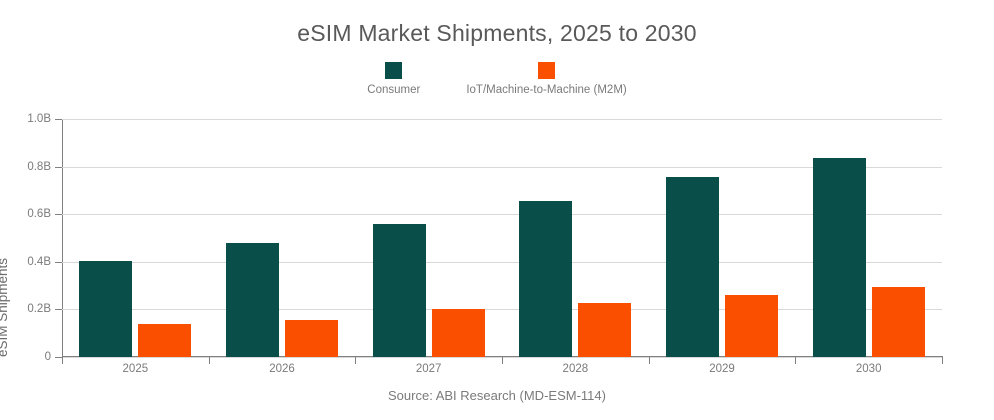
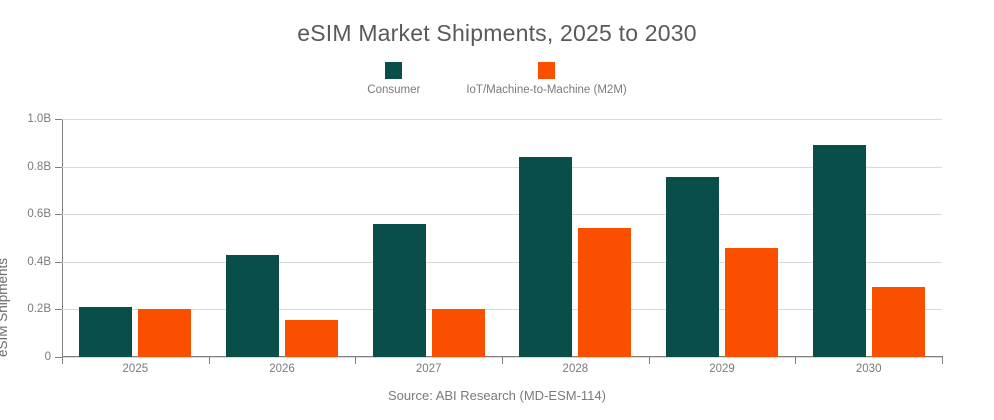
Consumer/2025: 0.41B -> 0.21B
IoT/Machine-to-Machine (M2M)/2025: 0.14B -> 0.20B
Consumer/2026: 0.48B -> 0.43B
Consumer/2028: 0.66B -> 0.84B
IoT/Machine-to-Machine (M2M)/2028: 0.23B -> 0.54B
IoT/Machine-to-Machine (M2M)/2029: 0.26B -> 0.46B
Consumer/2030: 0.83B -> 0.89B
